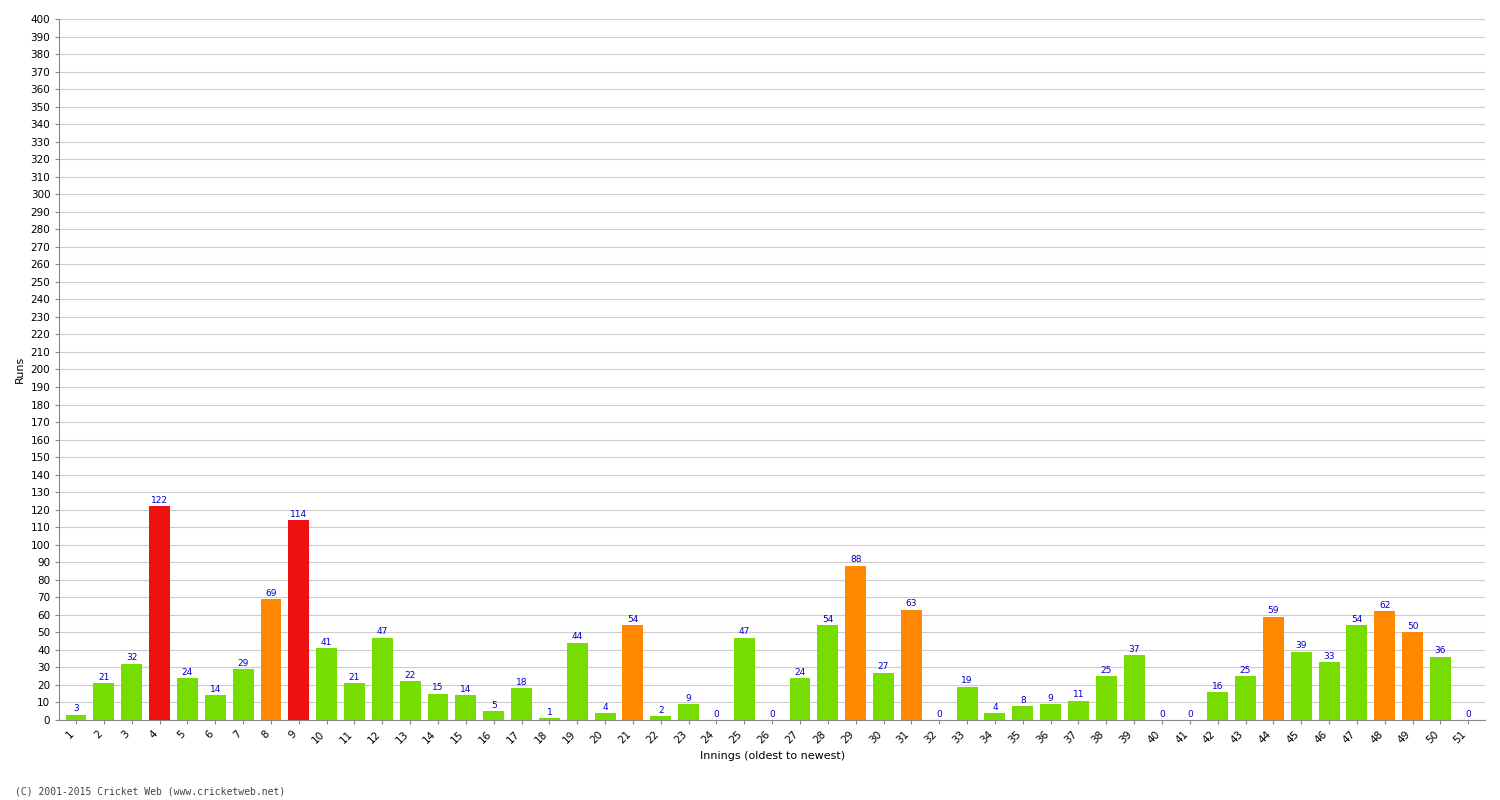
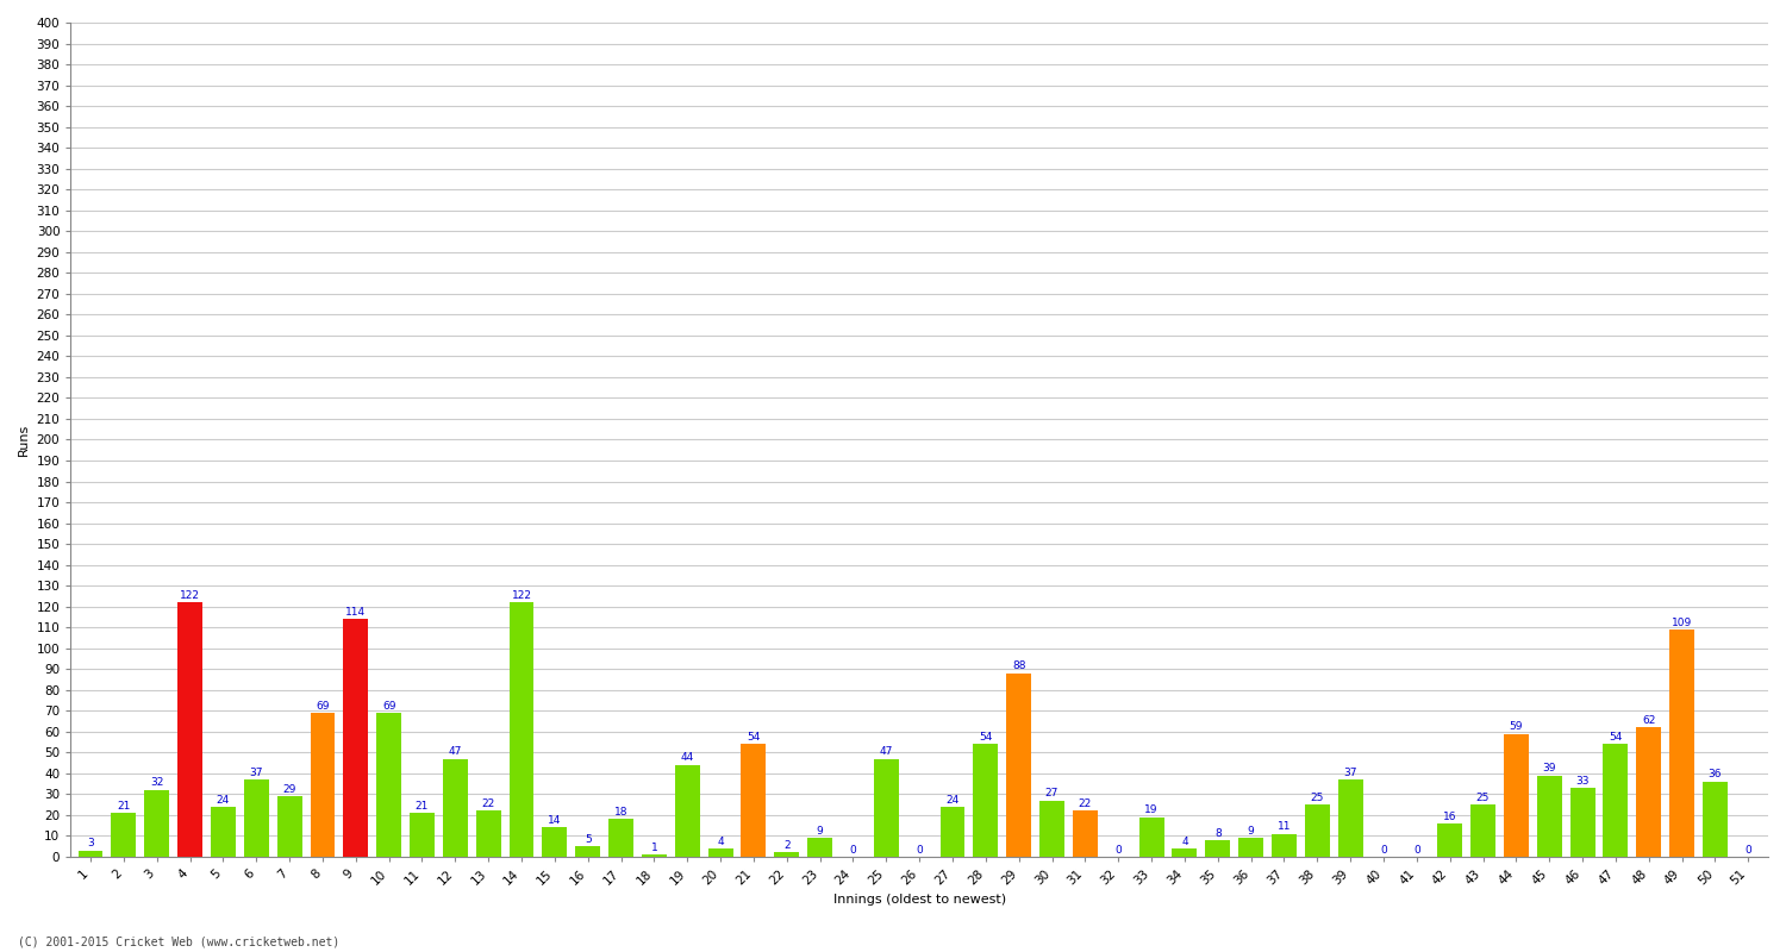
6: 14 -> 37
10: 41 -> 69
14: 15 -> 122
31: 63 -> 22
49: 50 -> 109
